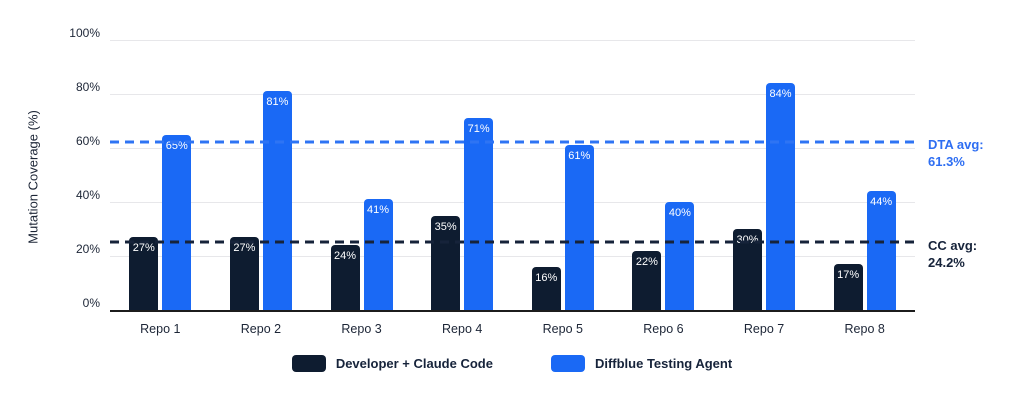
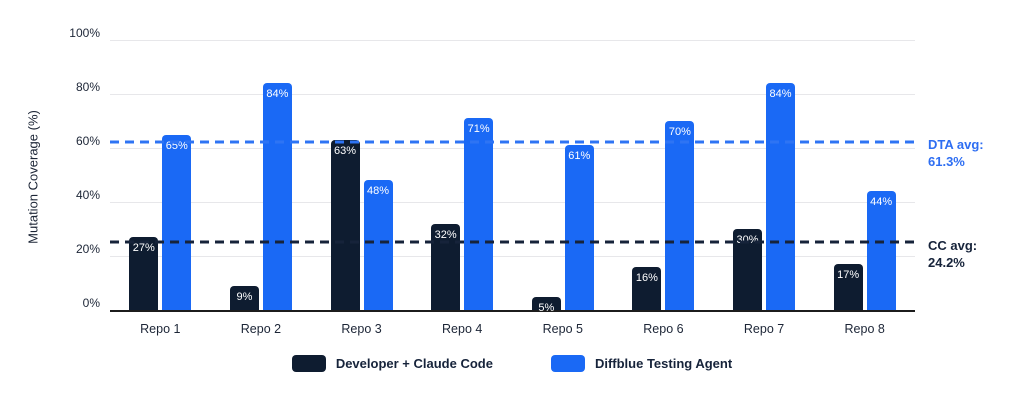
Developer + Claude Code/Repo 2: 27% -> 9%
Diffblue Testing Agent/Repo 2: 81% -> 84%
Developer + Claude Code/Repo 3: 24% -> 63%
Diffblue Testing Agent/Repo 3: 41% -> 48%
Developer + Claude Code/Repo 4: 35% -> 32%
Developer + Claude Code/Repo 5: 16% -> 5%
Developer + Claude Code/Repo 6: 22% -> 16%
Diffblue Testing Agent/Repo 6: 40% -> 70%
